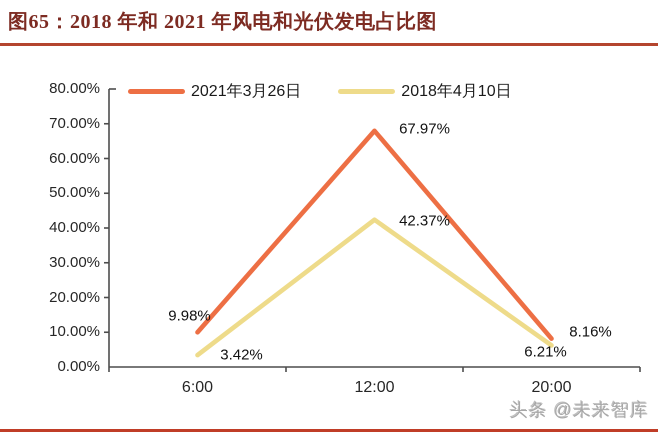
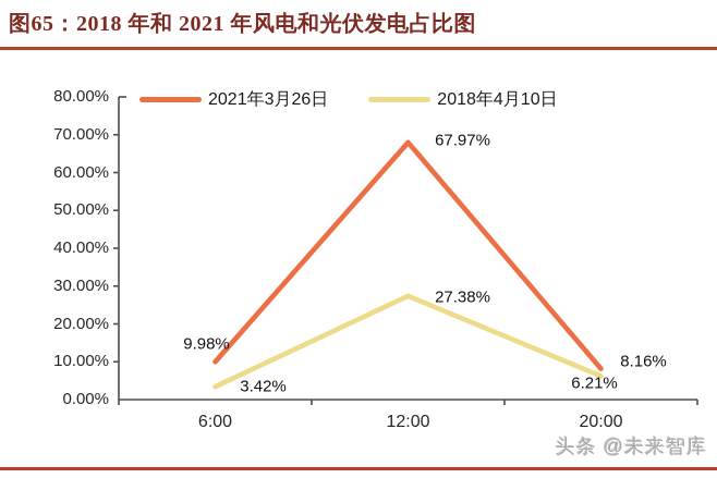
2018年4月10日/12:00: 42.37% -> 27.38%
